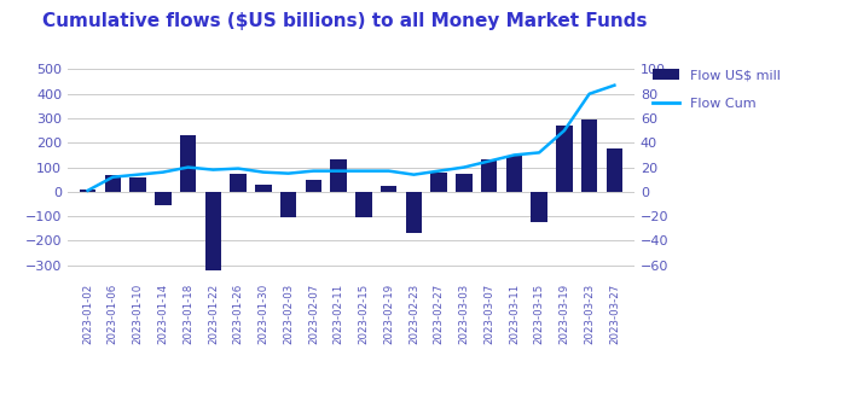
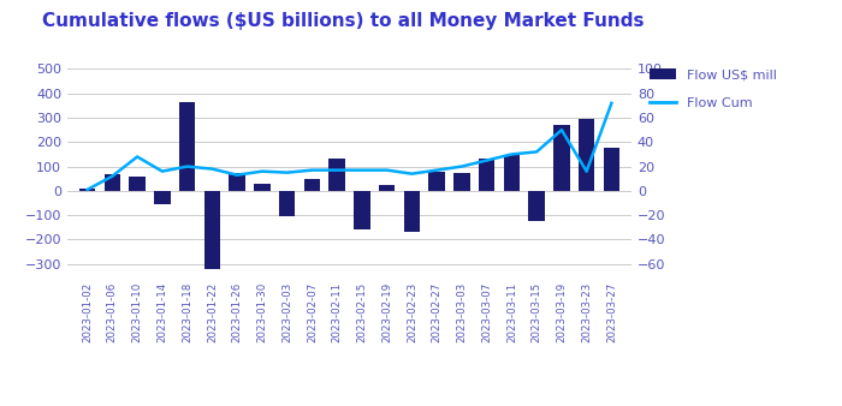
Flow Cum/2023-01-10: 14 -> 28
Flow US$ mill/2023-01-18: 230 -> 365
Flow Cum/2023-01-26: 19 -> 13
Flow US$ mill/2023-02-15: -105 -> -160
Flow Cum/2023-03-23: 80 -> 16
Flow Cum/2023-03-27: 87 -> 72
